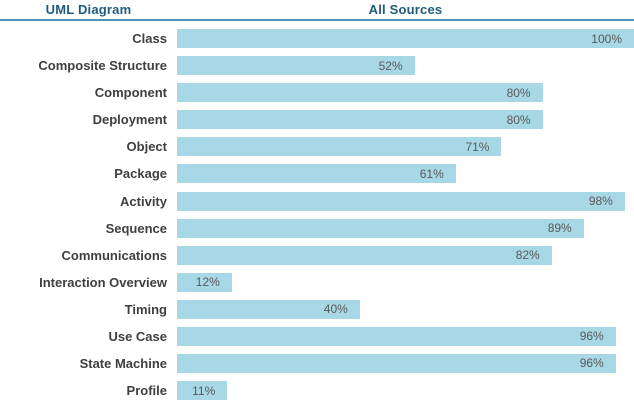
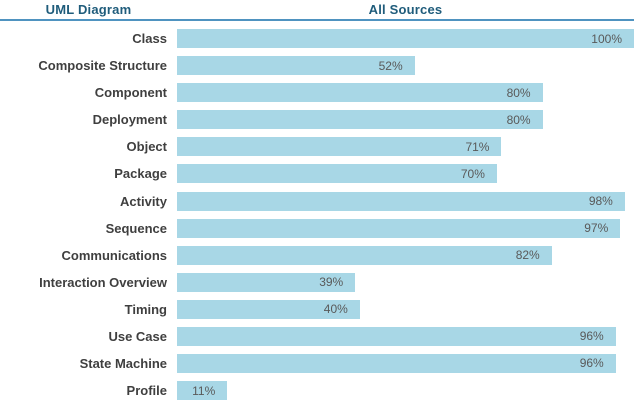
Package: 61% -> 70%
Sequence: 89% -> 97%
Interaction Overview: 12% -> 39%
